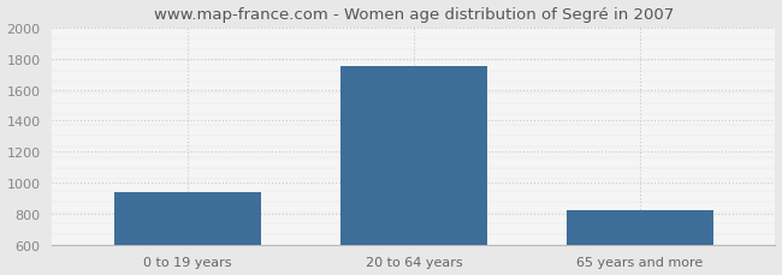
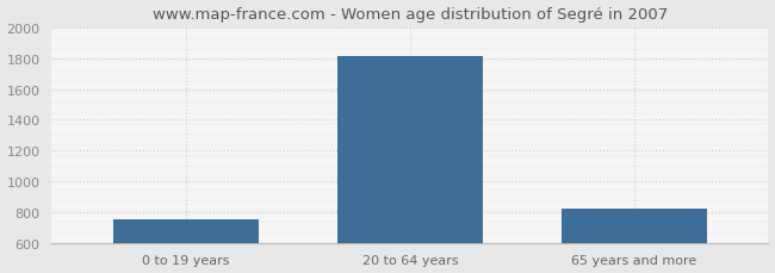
0 to 19 years: 940 -> 760
20 to 64 years: 1750 -> 1810
